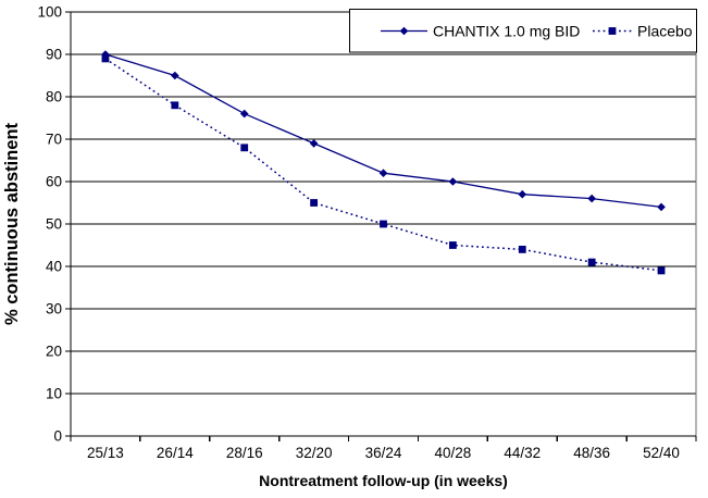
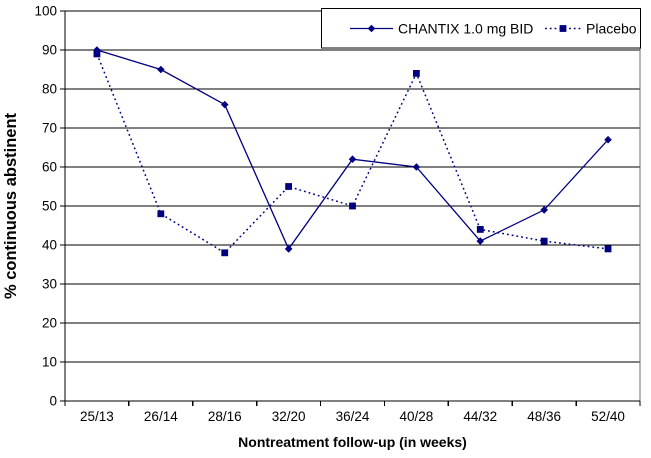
Placebo/26/14: 78 -> 48
Placebo/28/16: 68 -> 38
CHANTIX 1.0 mg BID/32/20: 69 -> 39
Placebo/40/28: 45 -> 84
CHANTIX 1.0 mg BID/44/32: 57 -> 41
CHANTIX 1.0 mg BID/48/36: 56 -> 49
CHANTIX 1.0 mg BID/52/40: 54 -> 67
